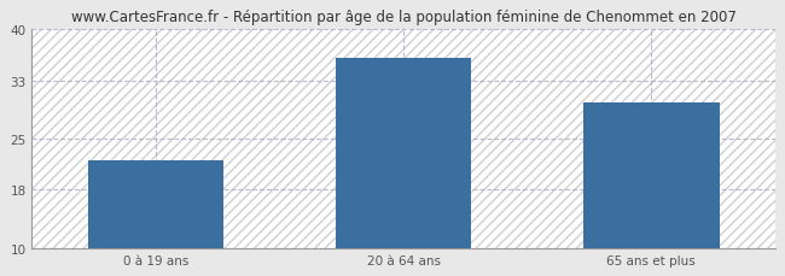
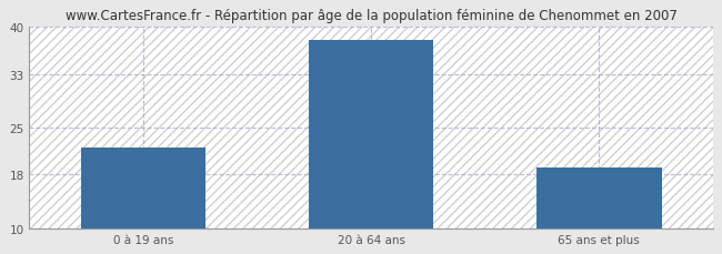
20 à 64 ans: 36 -> 38
65 ans et plus: 30 -> 19
